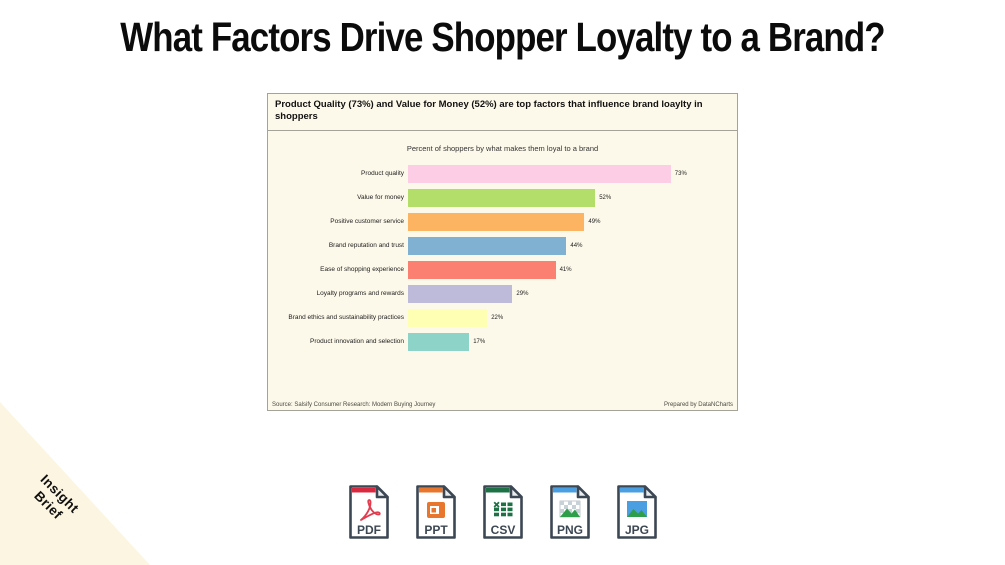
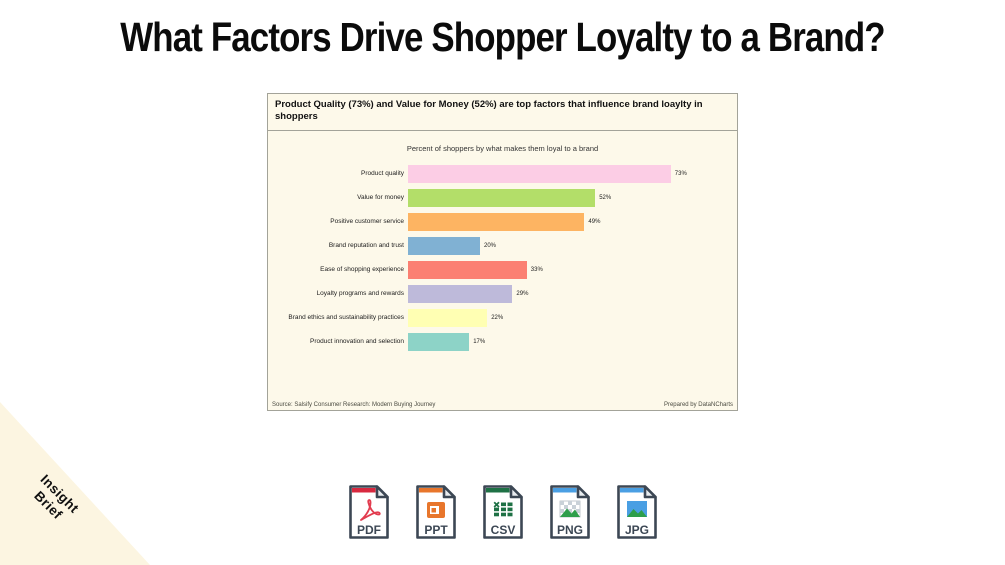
Brand reputation and trust: 44% -> 20%
Ease of shopping experience: 41% -> 33%
